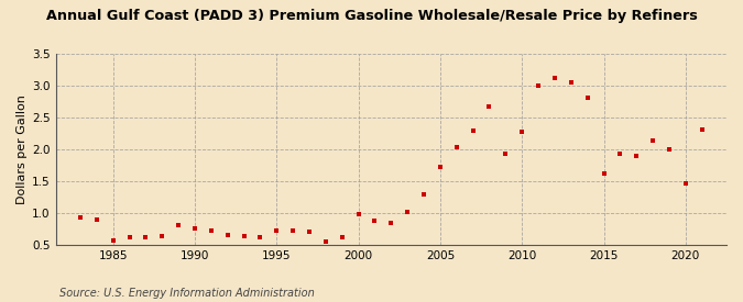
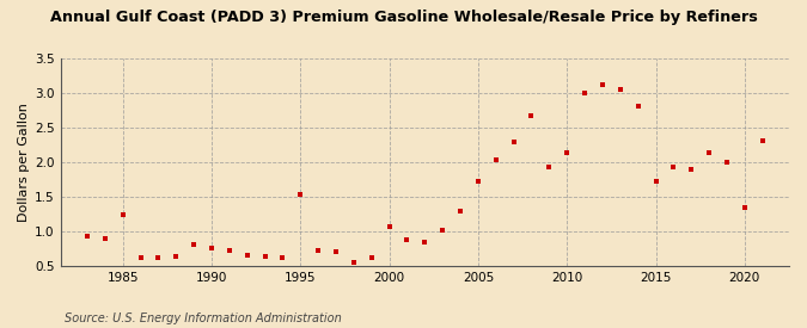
1985: 0.57 -> 1.24
1995: 0.72 -> 1.54
2000: 0.98 -> 1.08
2010: 2.28 -> 2.14
2015: 1.62 -> 1.72
2020: 1.46 -> 1.34
